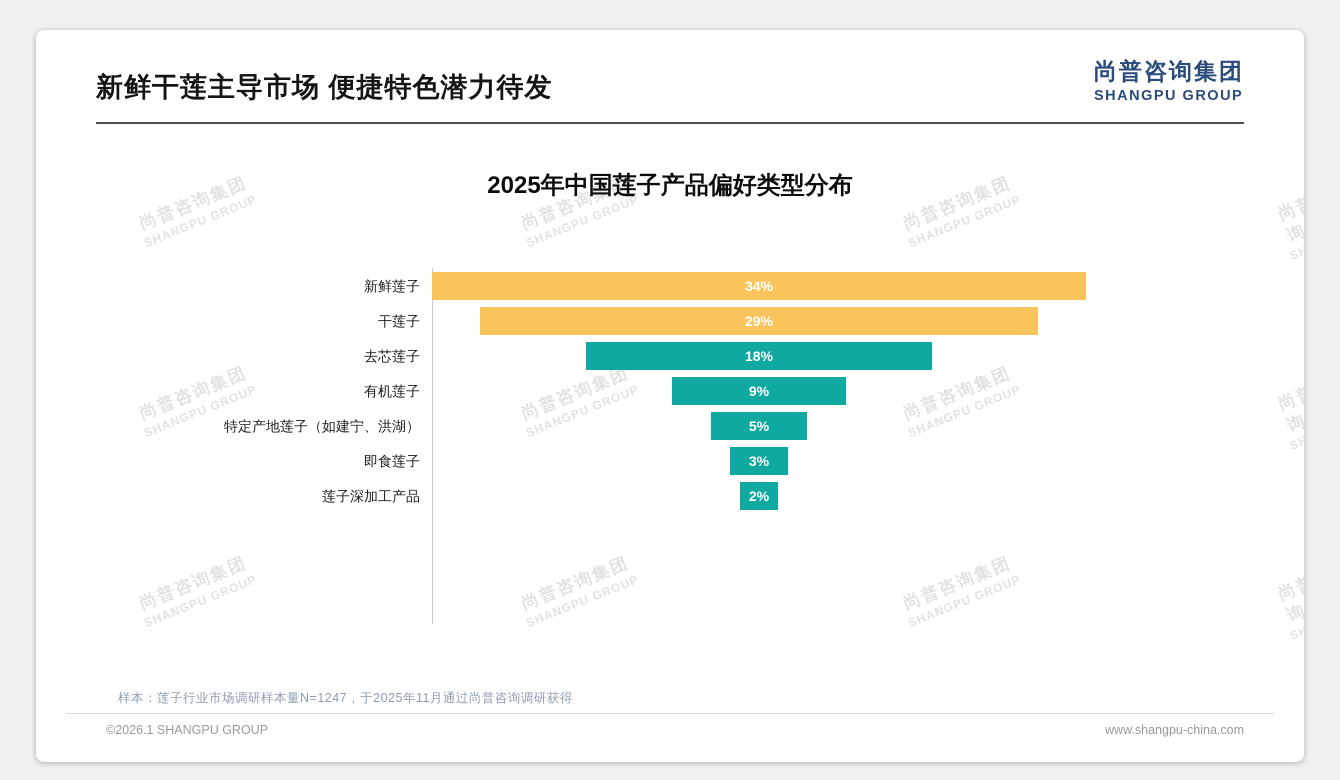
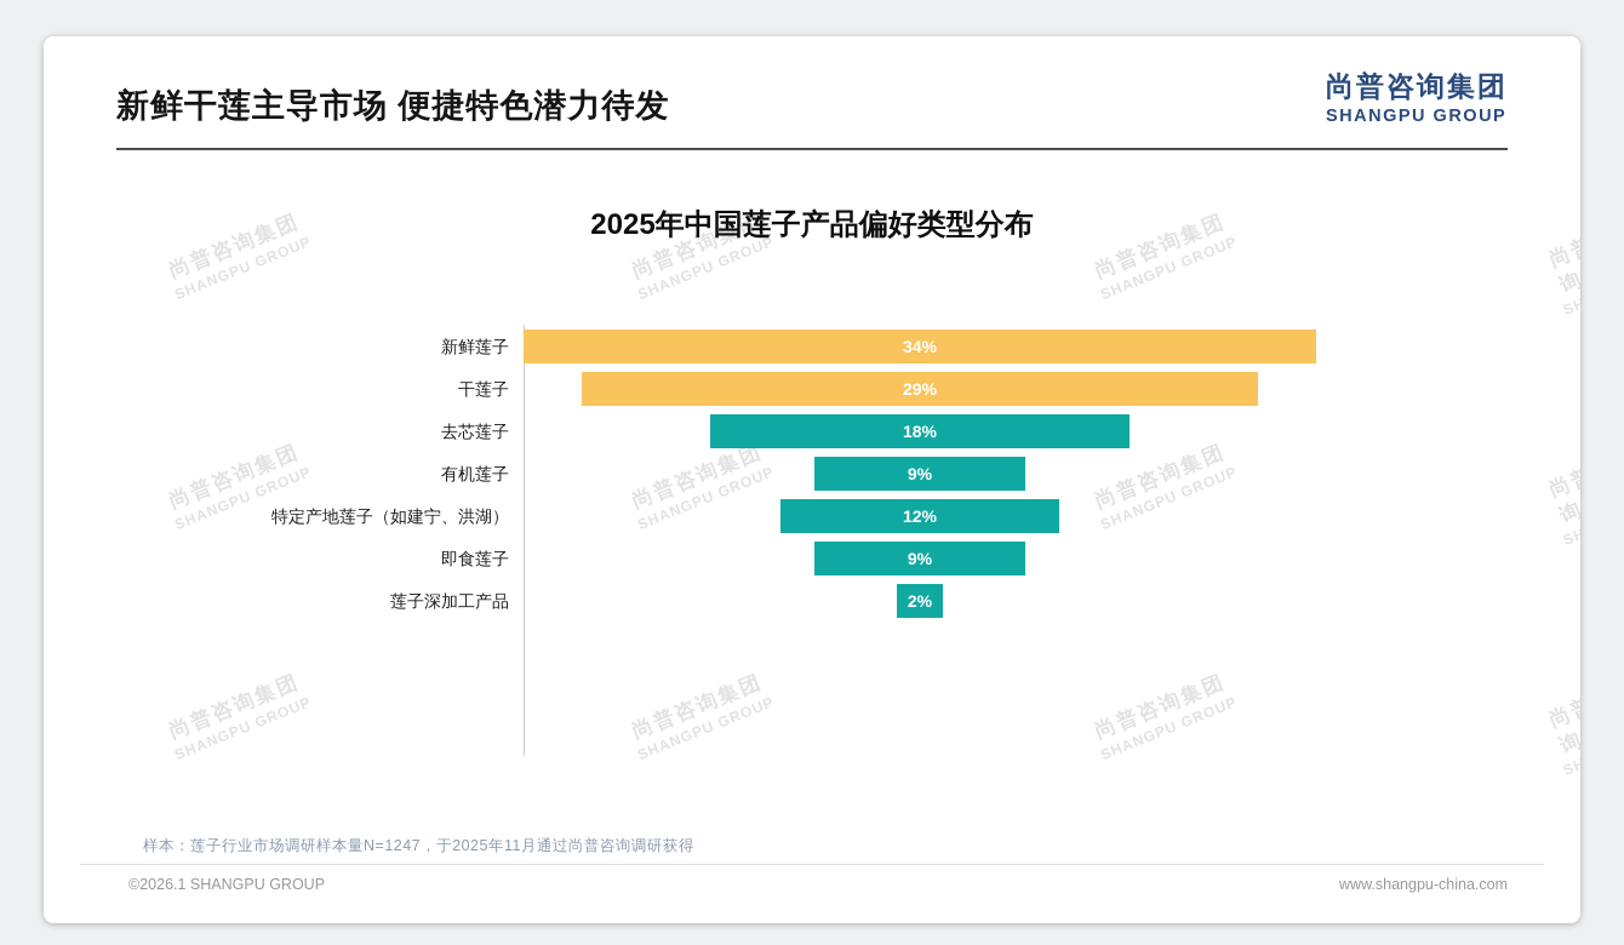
特定产地莲子（如建宁、洪湖）: 5% -> 12%
即食莲子: 3% -> 9%
